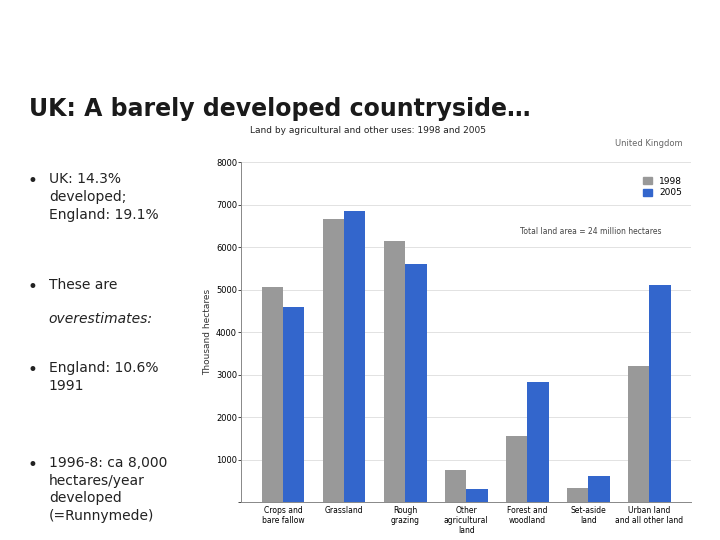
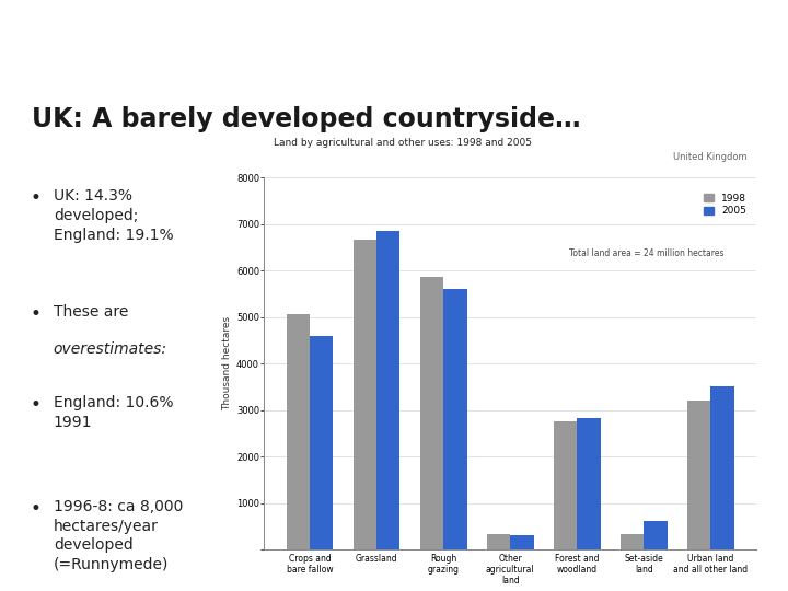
1998/Rough grazing: 6150 -> 5850
1998/Other agricultural land: 750 -> 330
1998/Forest and woodland: 1550 -> 2750
2005/Urban land and all other land: 5100 -> 3500
